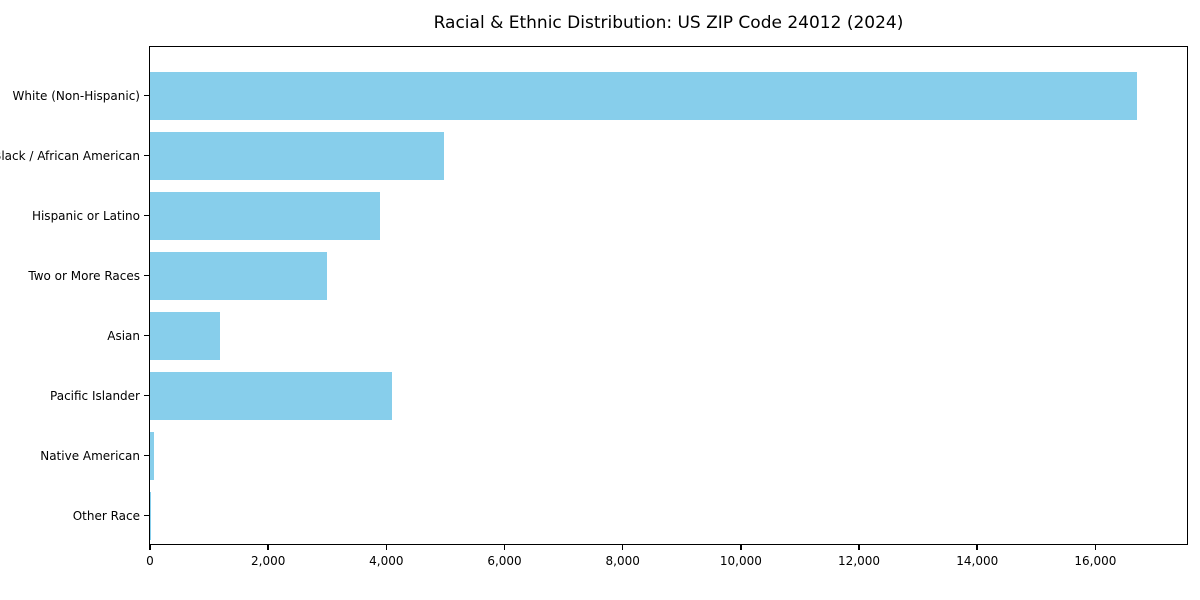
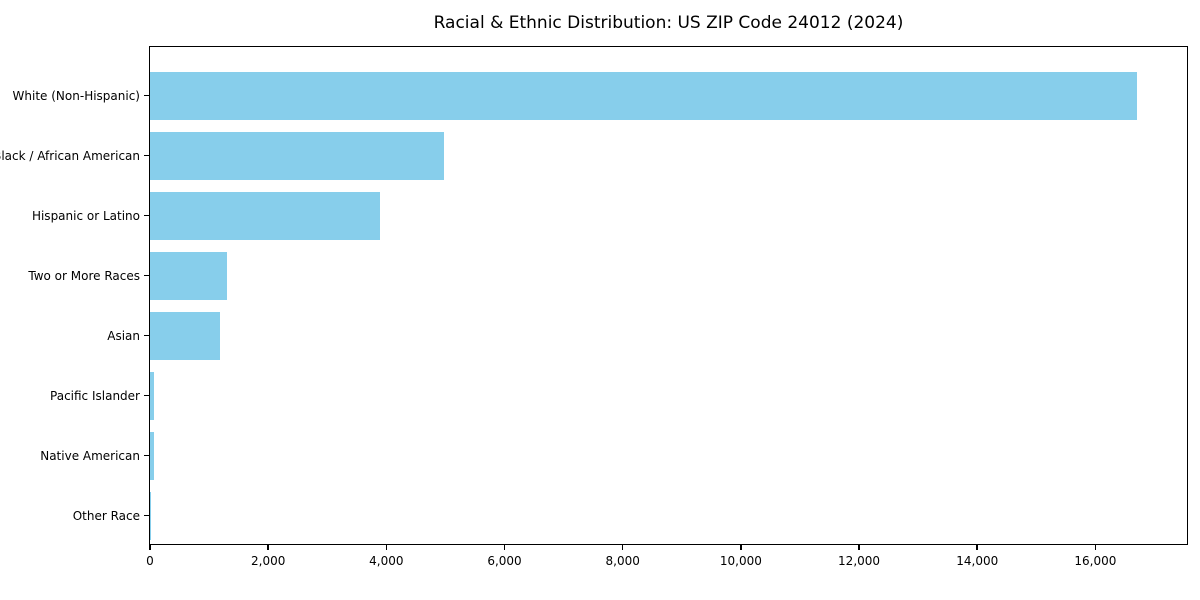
Two or More Races: 3000 -> 1300
Pacific Islander: 4100 -> 100
